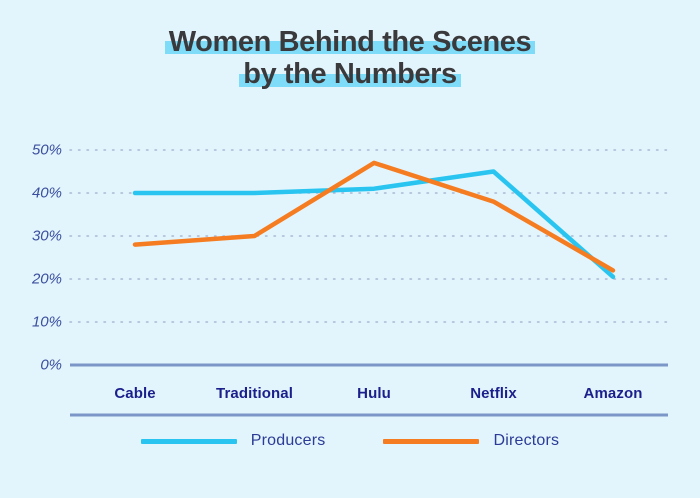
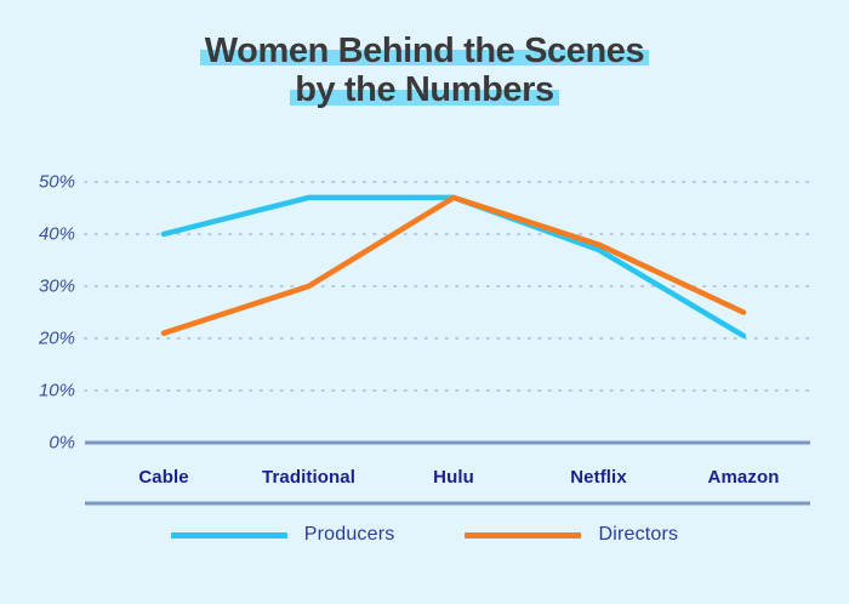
Directors/Cable: 28% -> 21%
Producers/Traditional: 40% -> 47%
Producers/Hulu: 41% -> 47%
Producers/Netflix: 45% -> 37%
Directors/Amazon: 22% -> 25%
